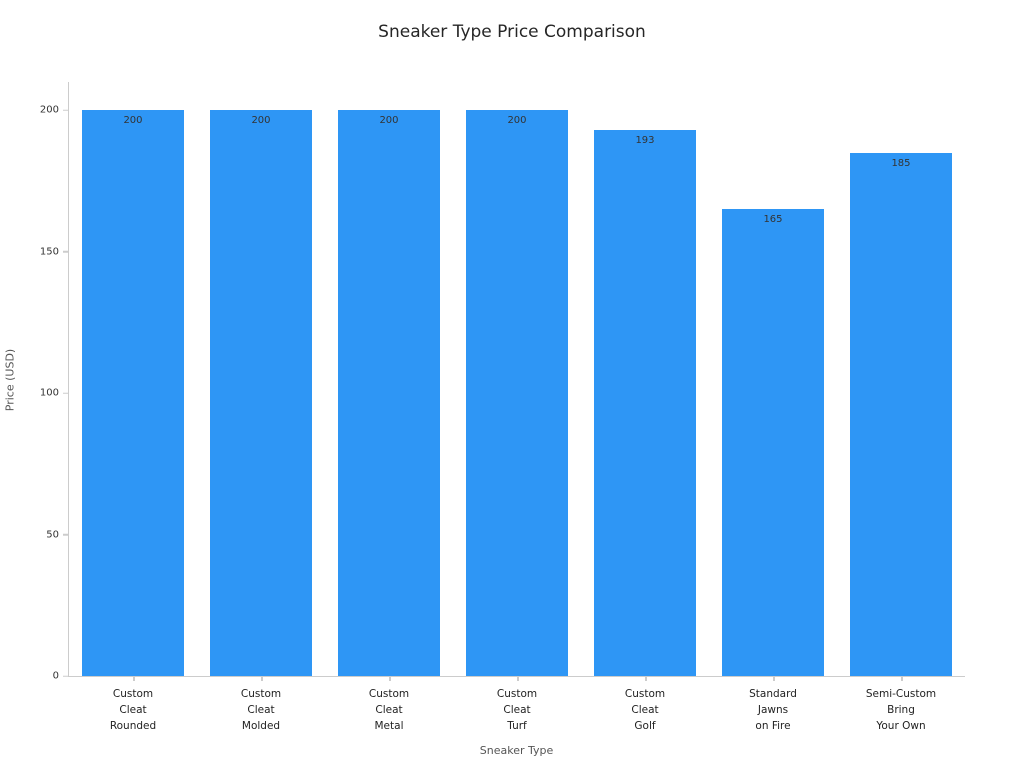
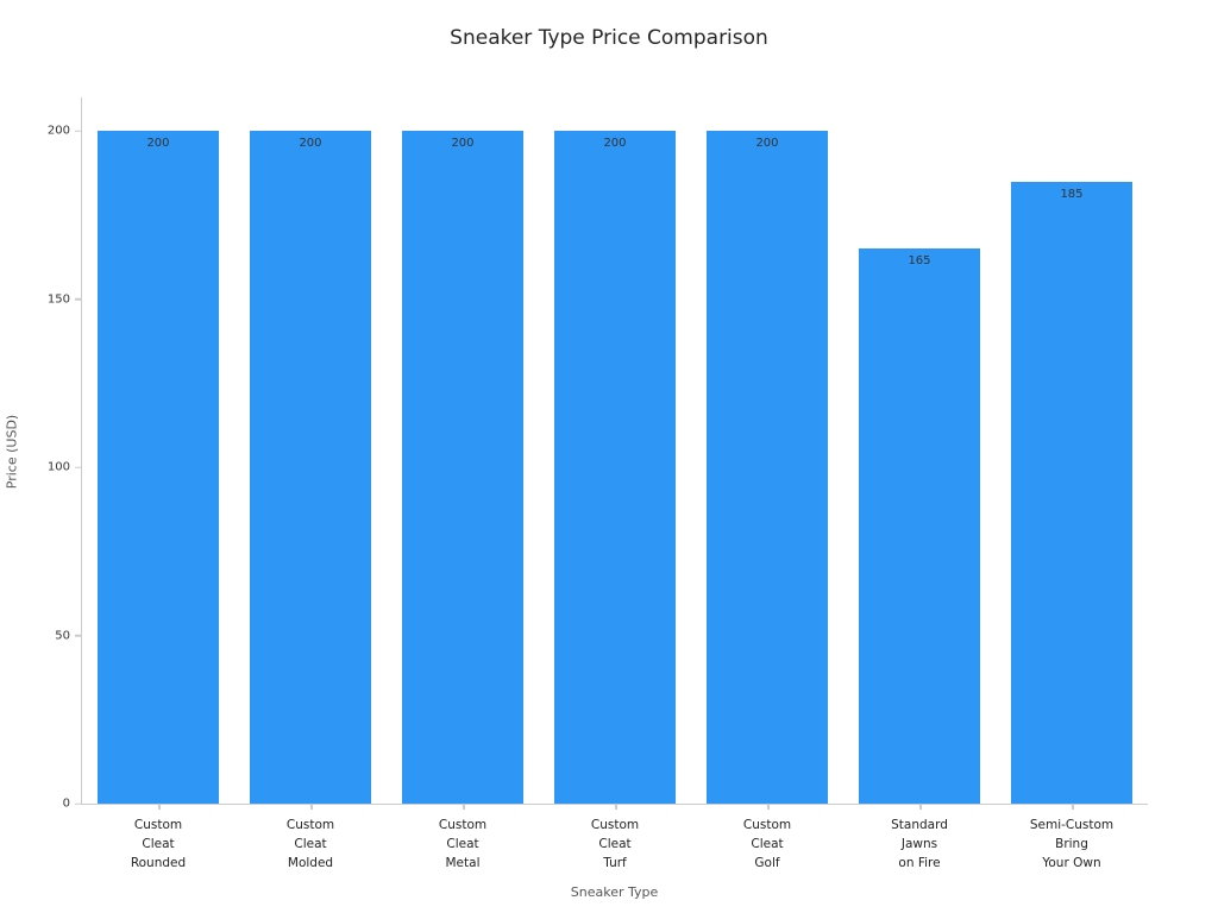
Custom Cleat Golf: 193 -> 200
